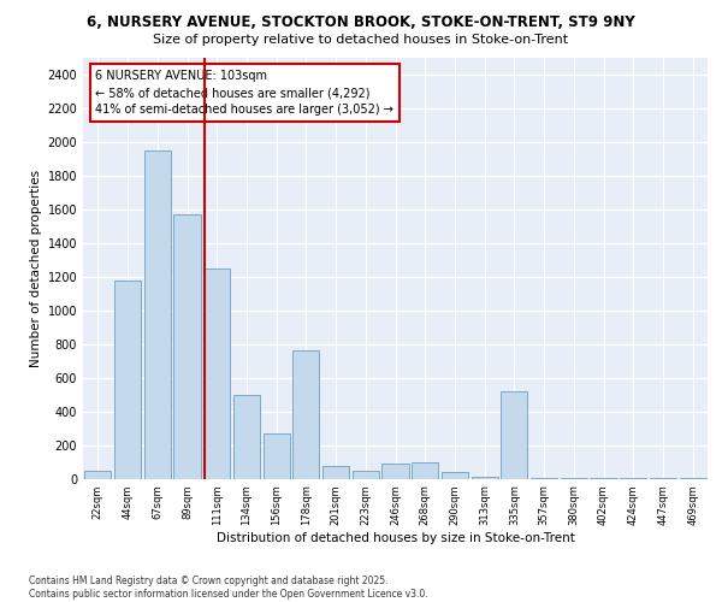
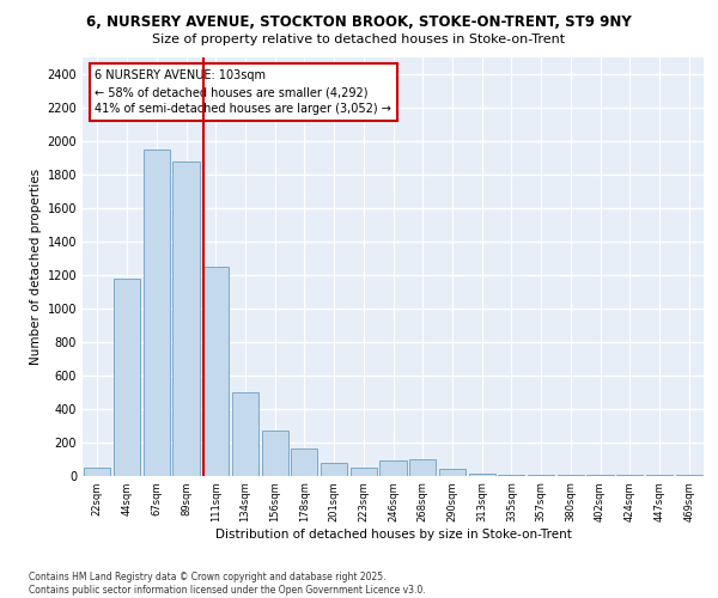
89sqm: 1570 -> 1880
178sqm: 760 -> 160
335sqm: 520 -> 0
